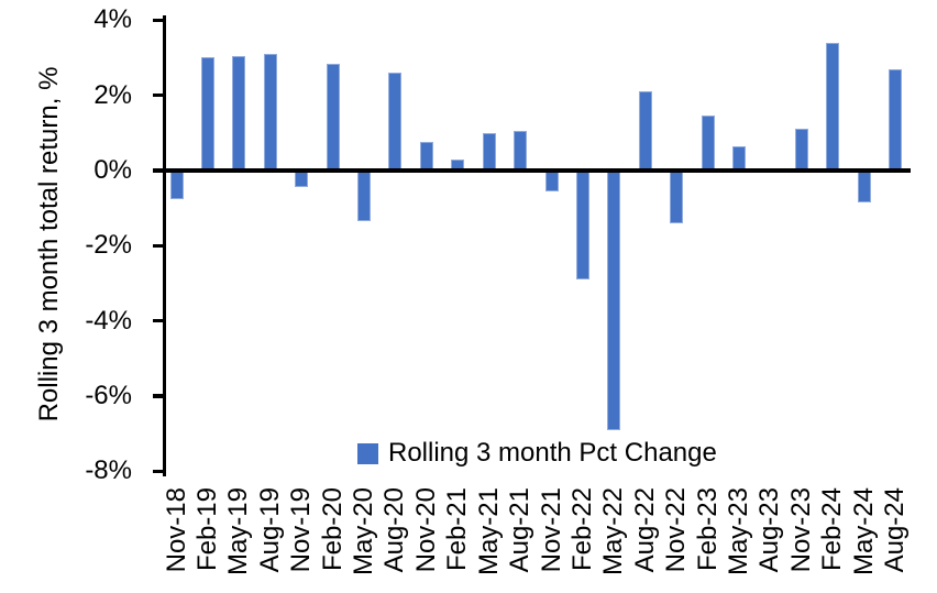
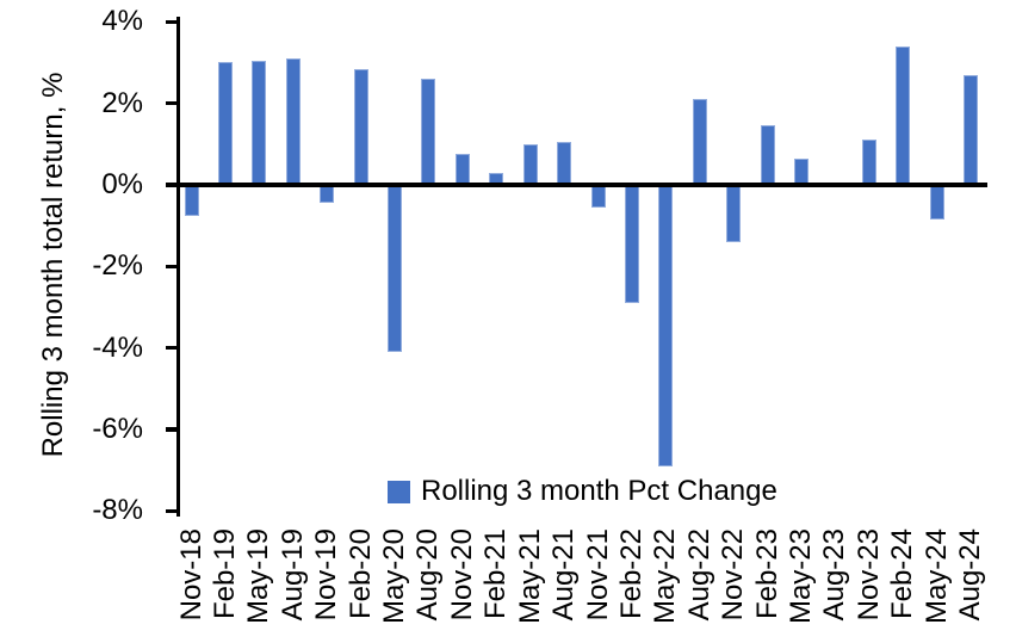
May-20: -1.4% -> -4.1%
